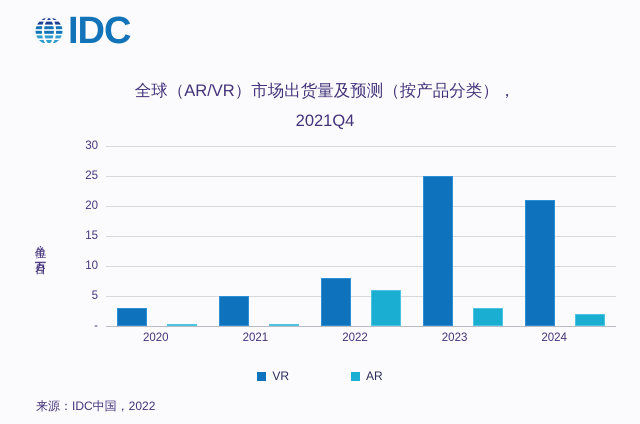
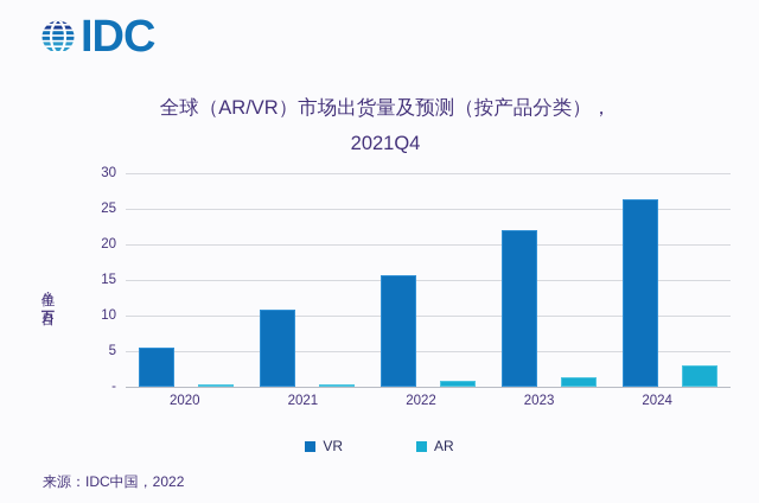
VR/2020: 3 -> 6
VR/2021: 5 -> 11
VR/2022: 8 -> 16
AR/2022: 6 -> 1
VR/2023: 25 -> 22
AR/2023: 3 -> 1
VR/2024: 21 -> 26
AR/2024: 2 -> 3
